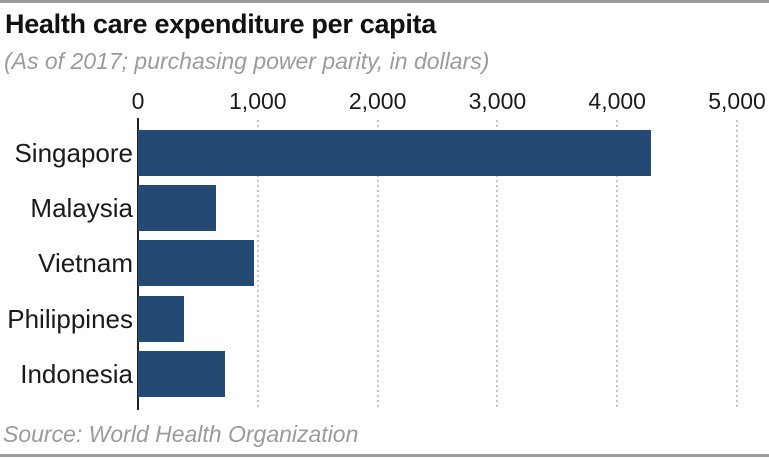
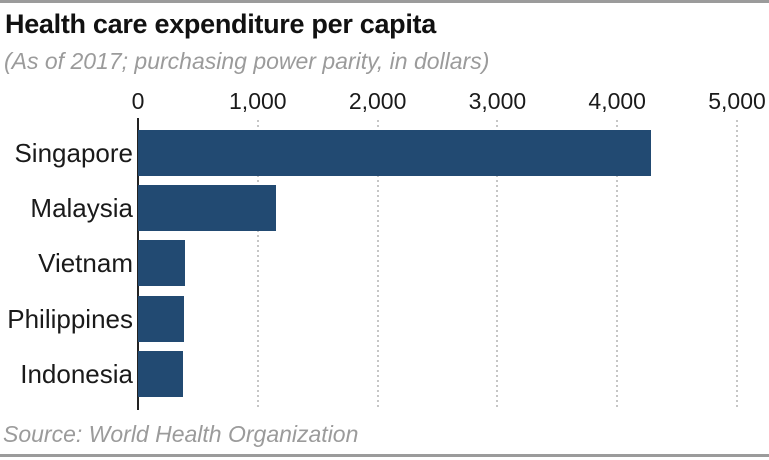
Malaysia: 650 -> 1150
Vietnam: 970 -> 390
Indonesia: 730 -> 380
